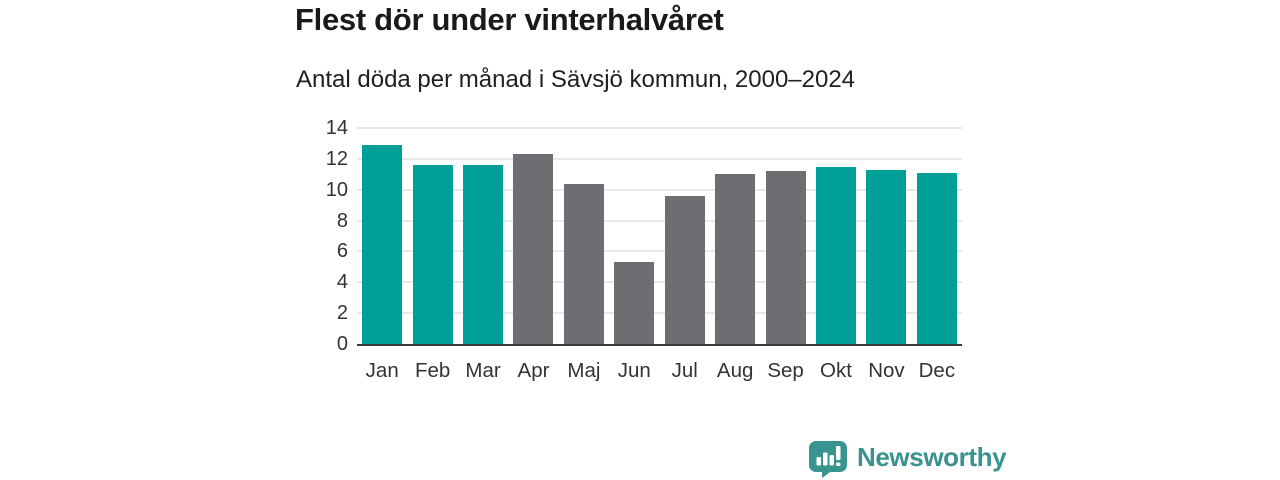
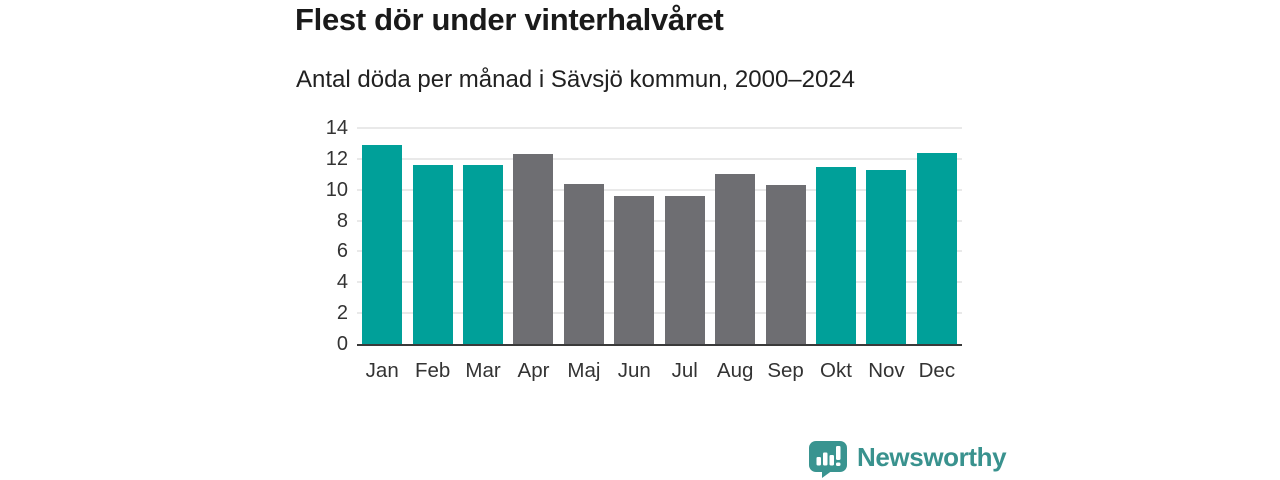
Jun: 5.3 -> 9.6
Sep: 11.2 -> 10.3
Dec: 11.1 -> 12.4
